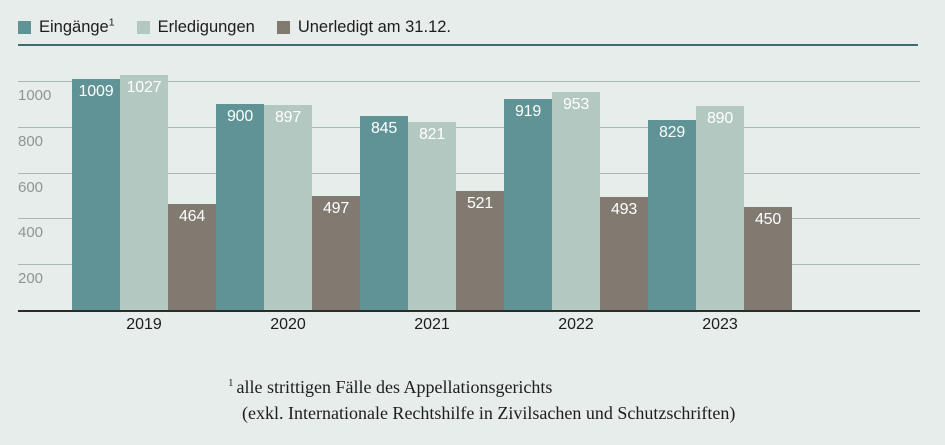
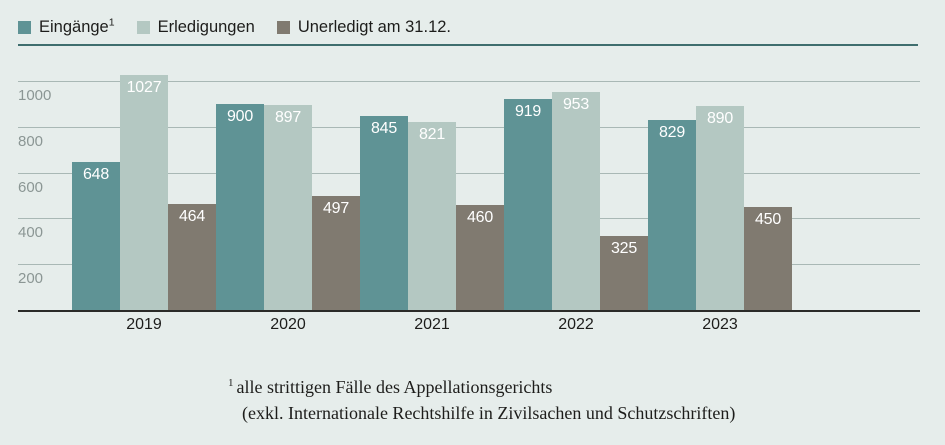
Eingänge/2019: 1009 -> 648
Unerledigt am 31.12./2021: 521 -> 460
Unerledigt am 31.12./2022: 493 -> 325
